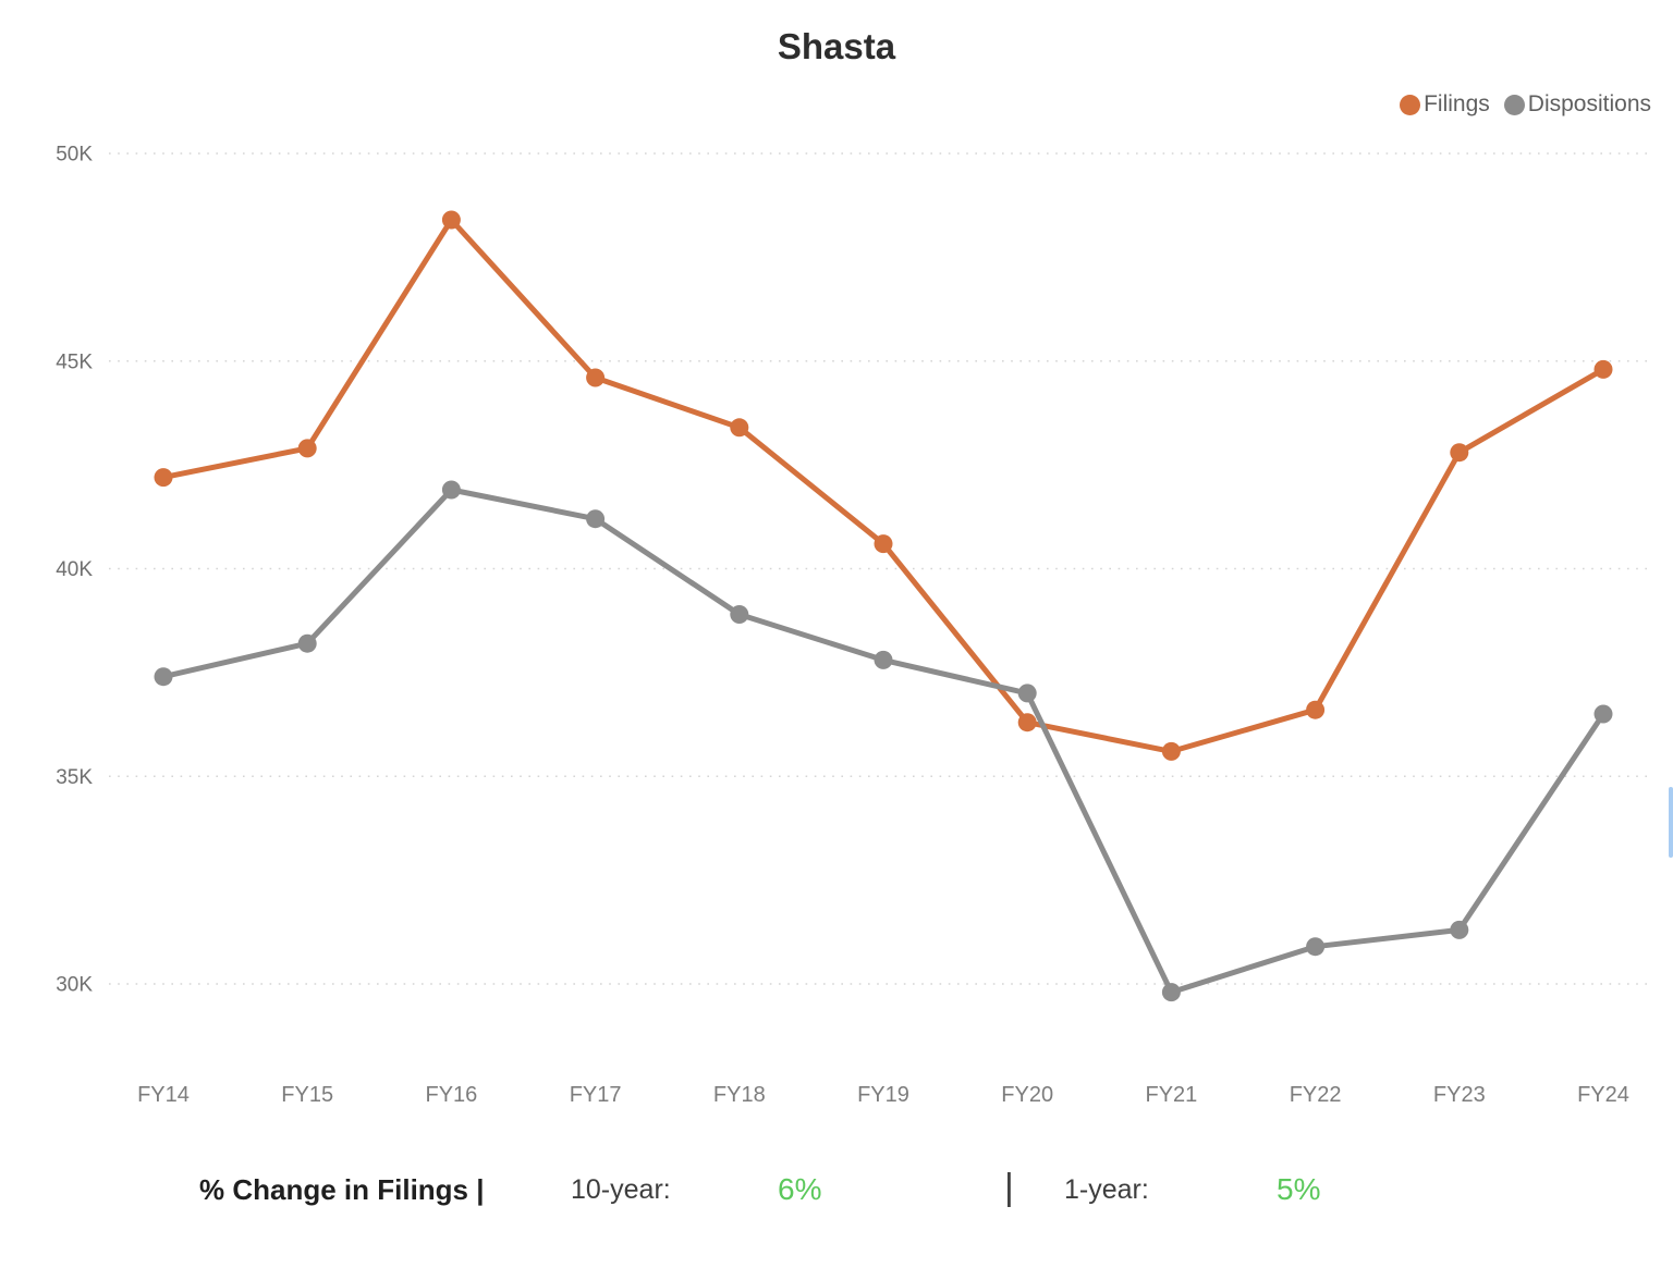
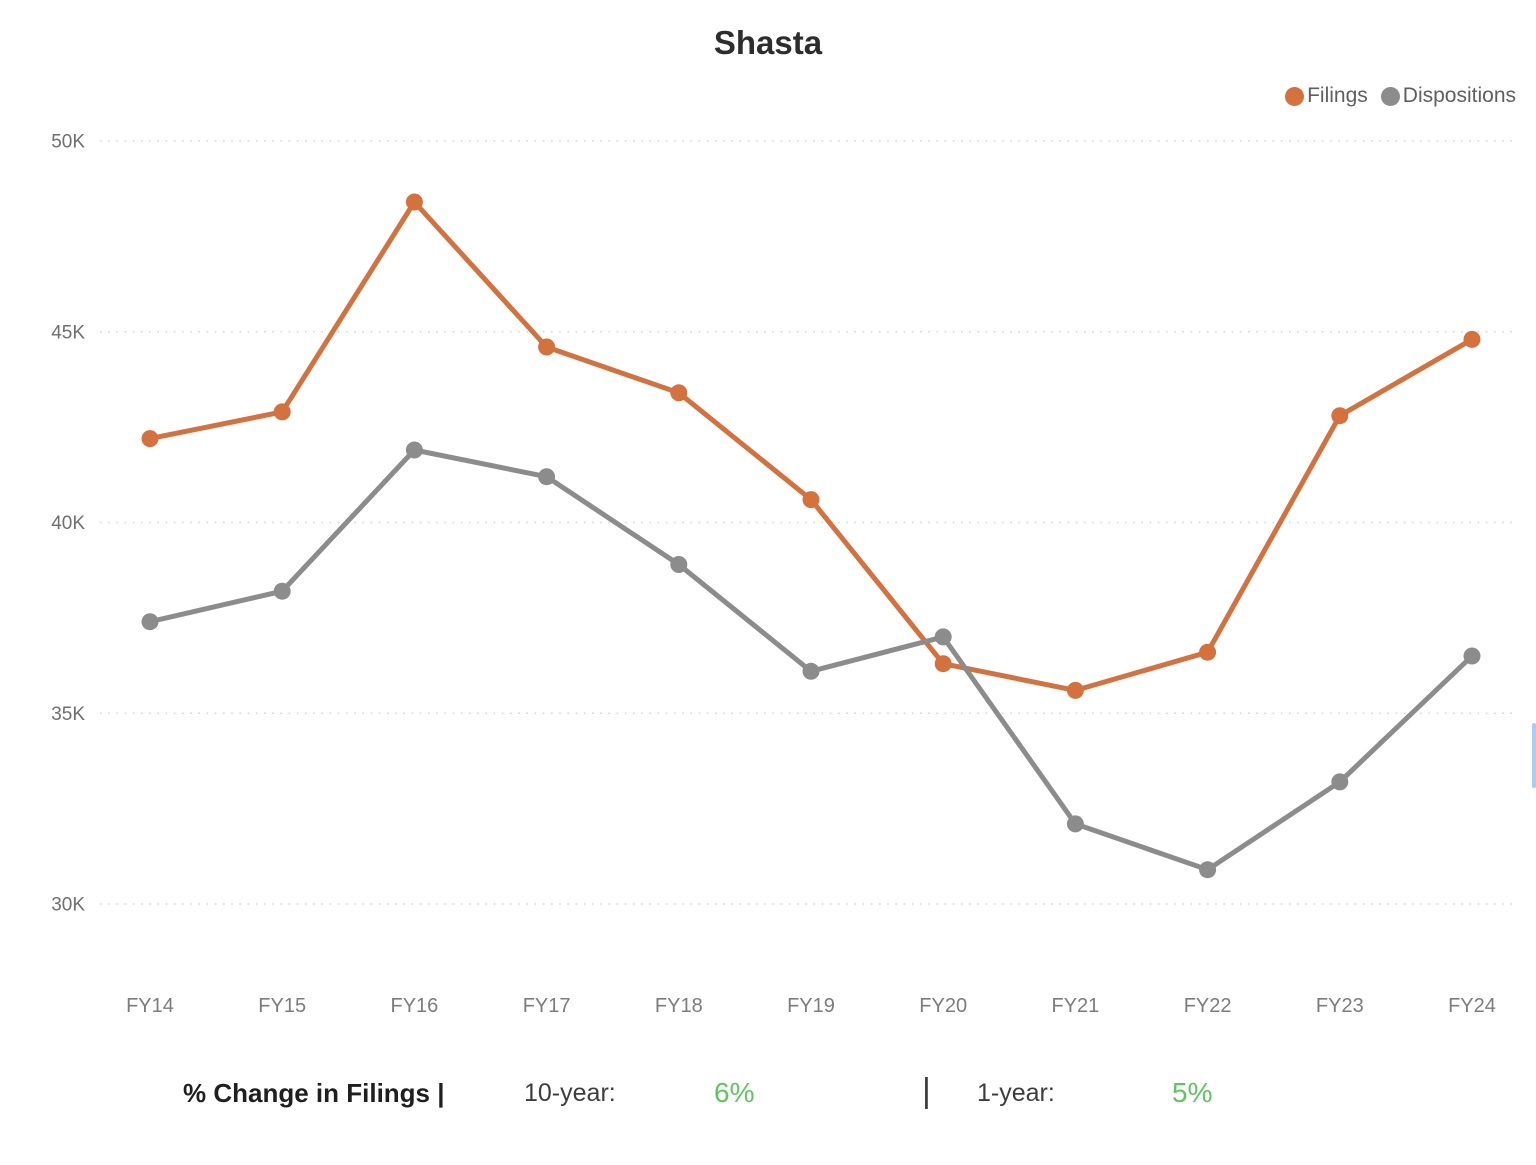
Dispositions/FY19: 37.8K -> 36.1K
Dispositions/FY21: 29.8K -> 32.1K
Dispositions/FY23: 31.3K -> 33.2K
